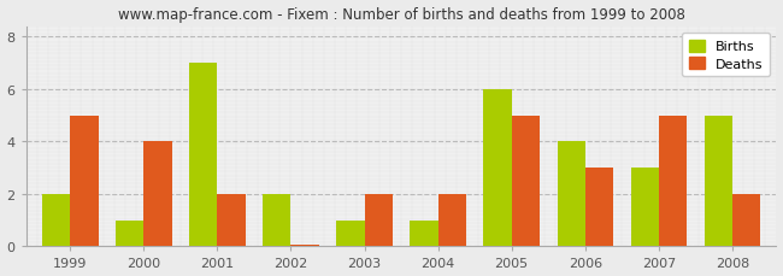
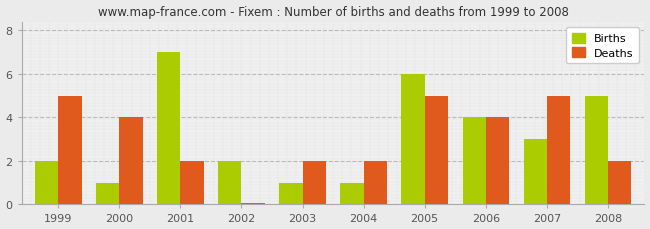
Deaths/2006: 3.00 -> 4.00
